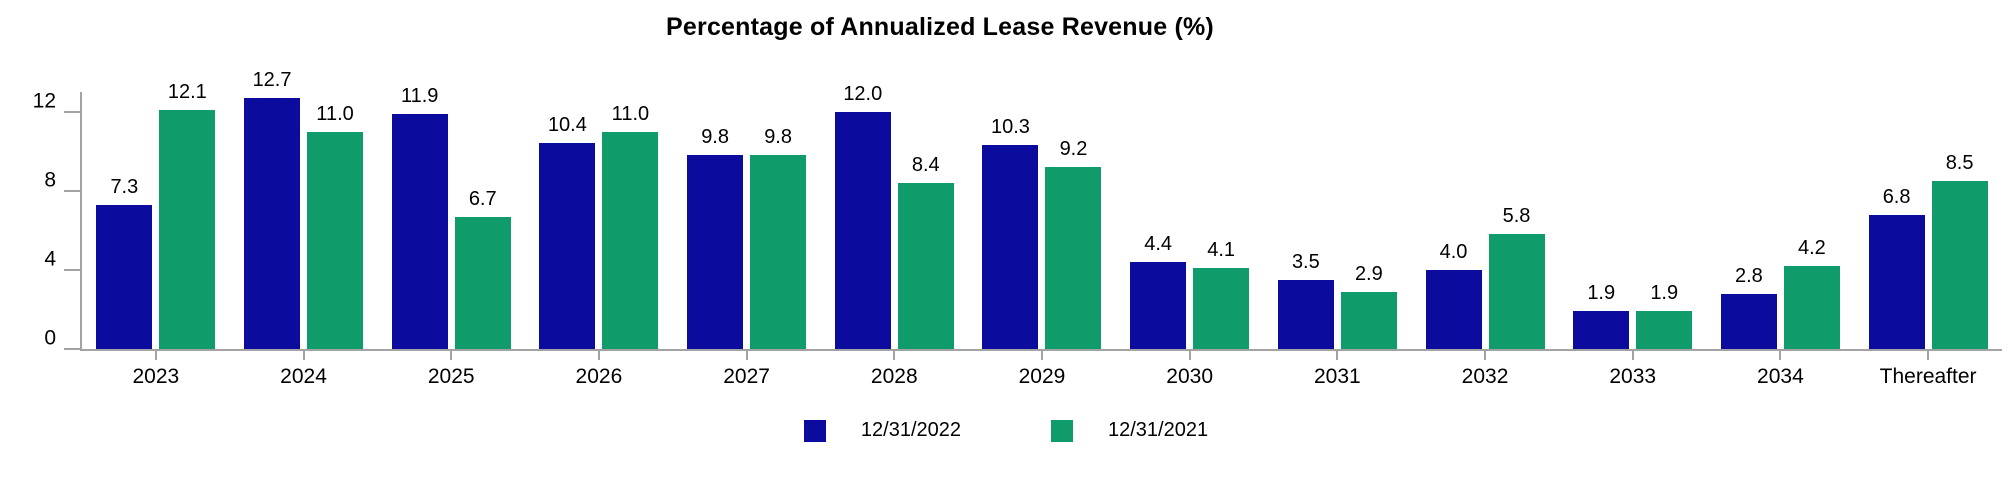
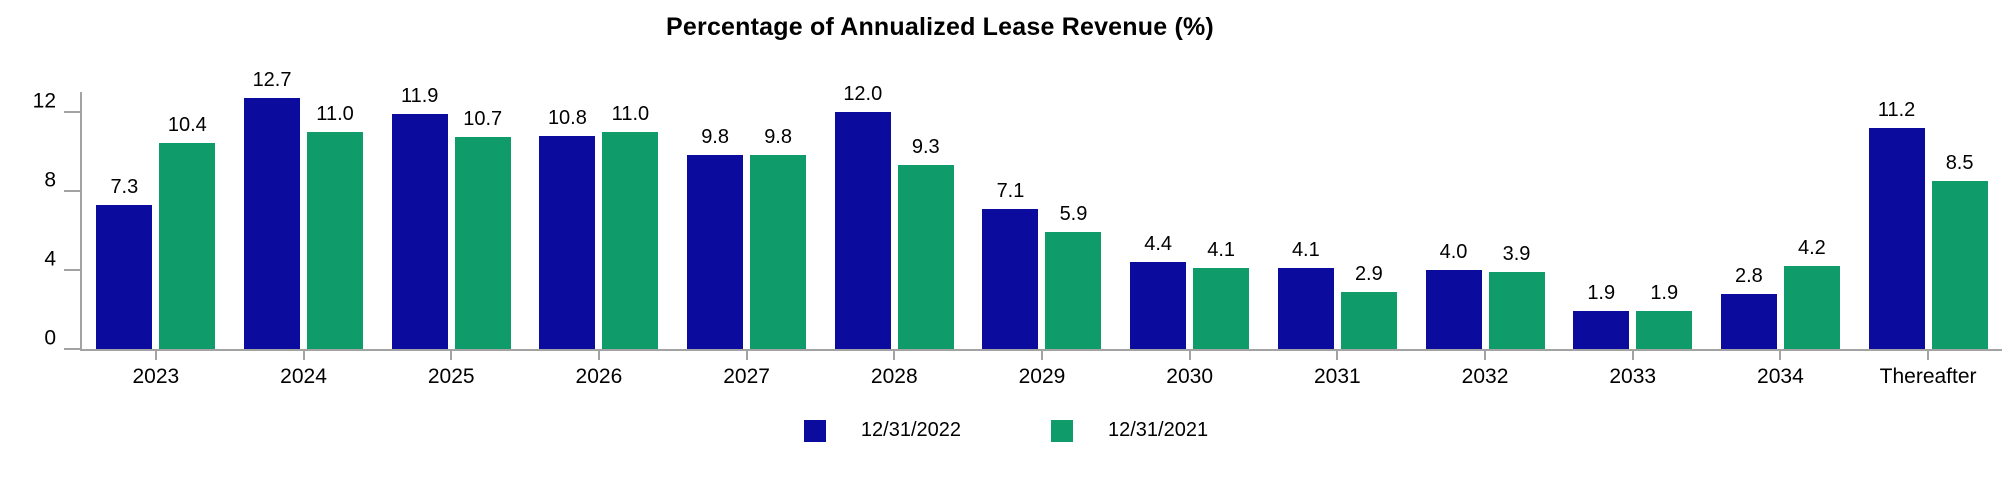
12/31/2021/2023: 12.1 -> 10.4
12/31/2021/2025: 6.7 -> 10.7
12/31/2022/2026: 10.4 -> 10.8
12/31/2021/2028: 8.4 -> 9.3
12/31/2022/2029: 10.3 -> 7.1
12/31/2021/2029: 9.2 -> 5.9
12/31/2022/2031: 3.5 -> 4.1
12/31/2021/2032: 5.8 -> 3.9
12/31/2022/Thereafter: 6.8 -> 11.2
